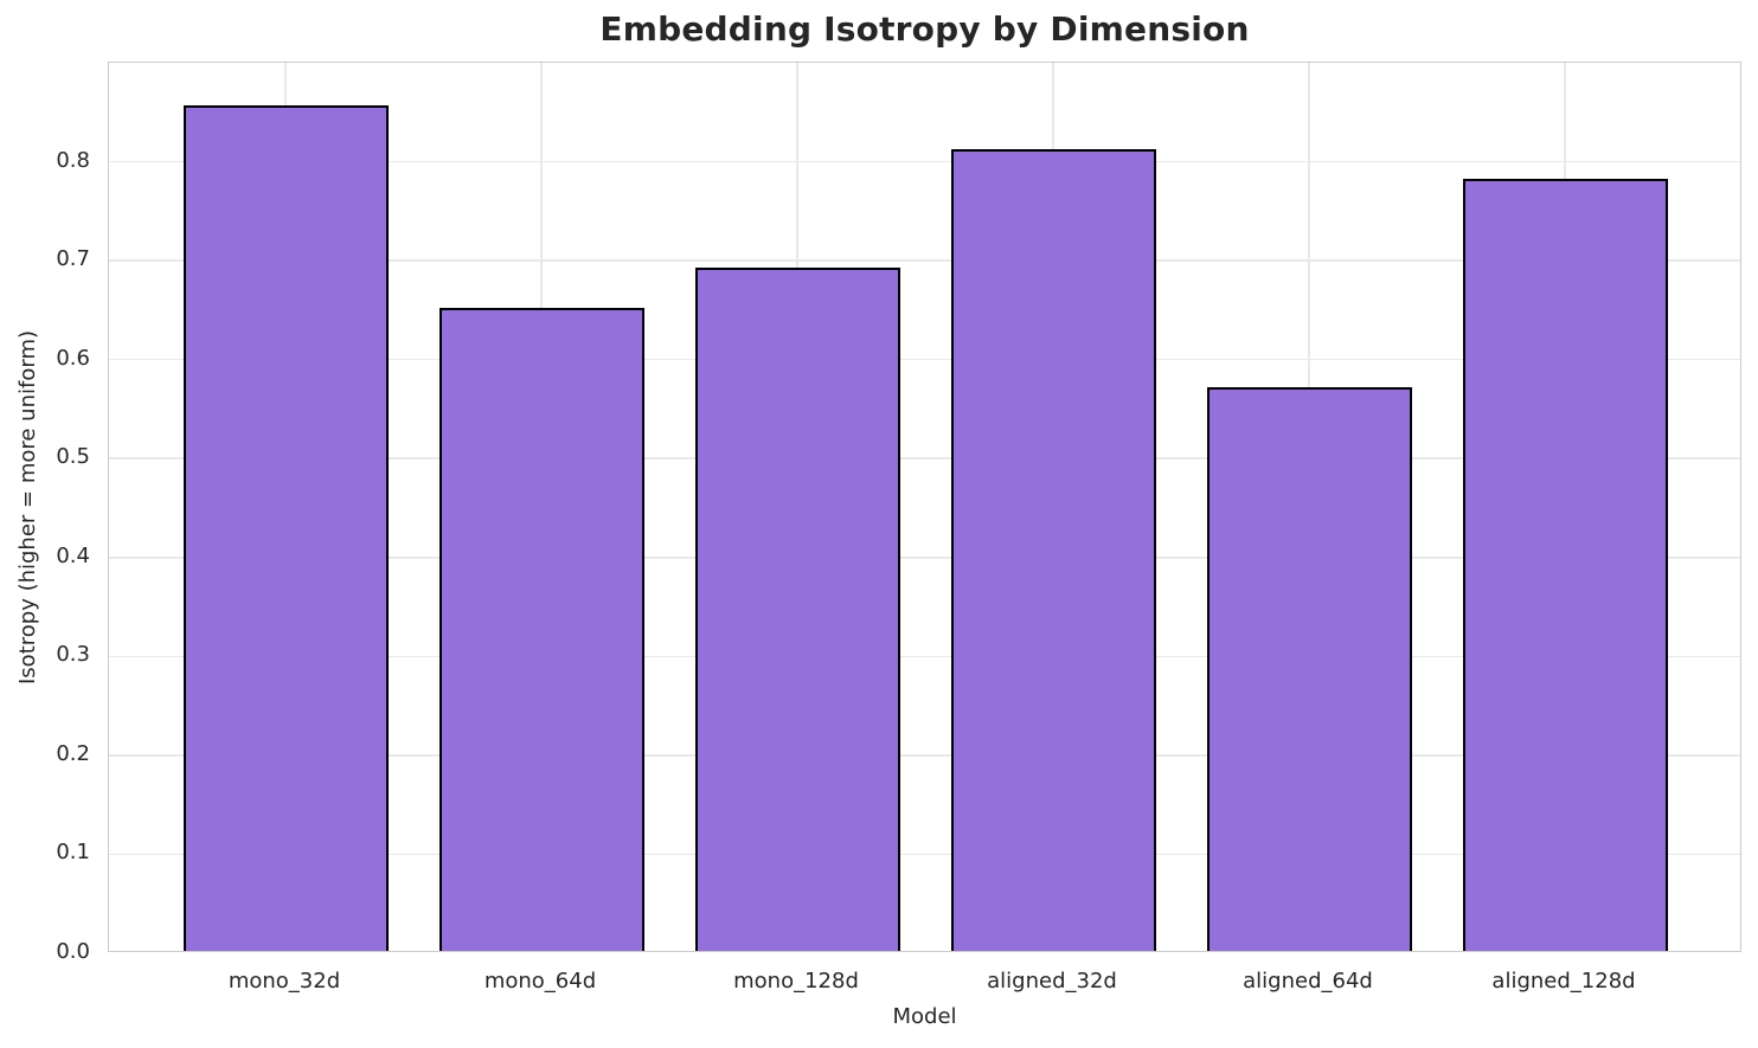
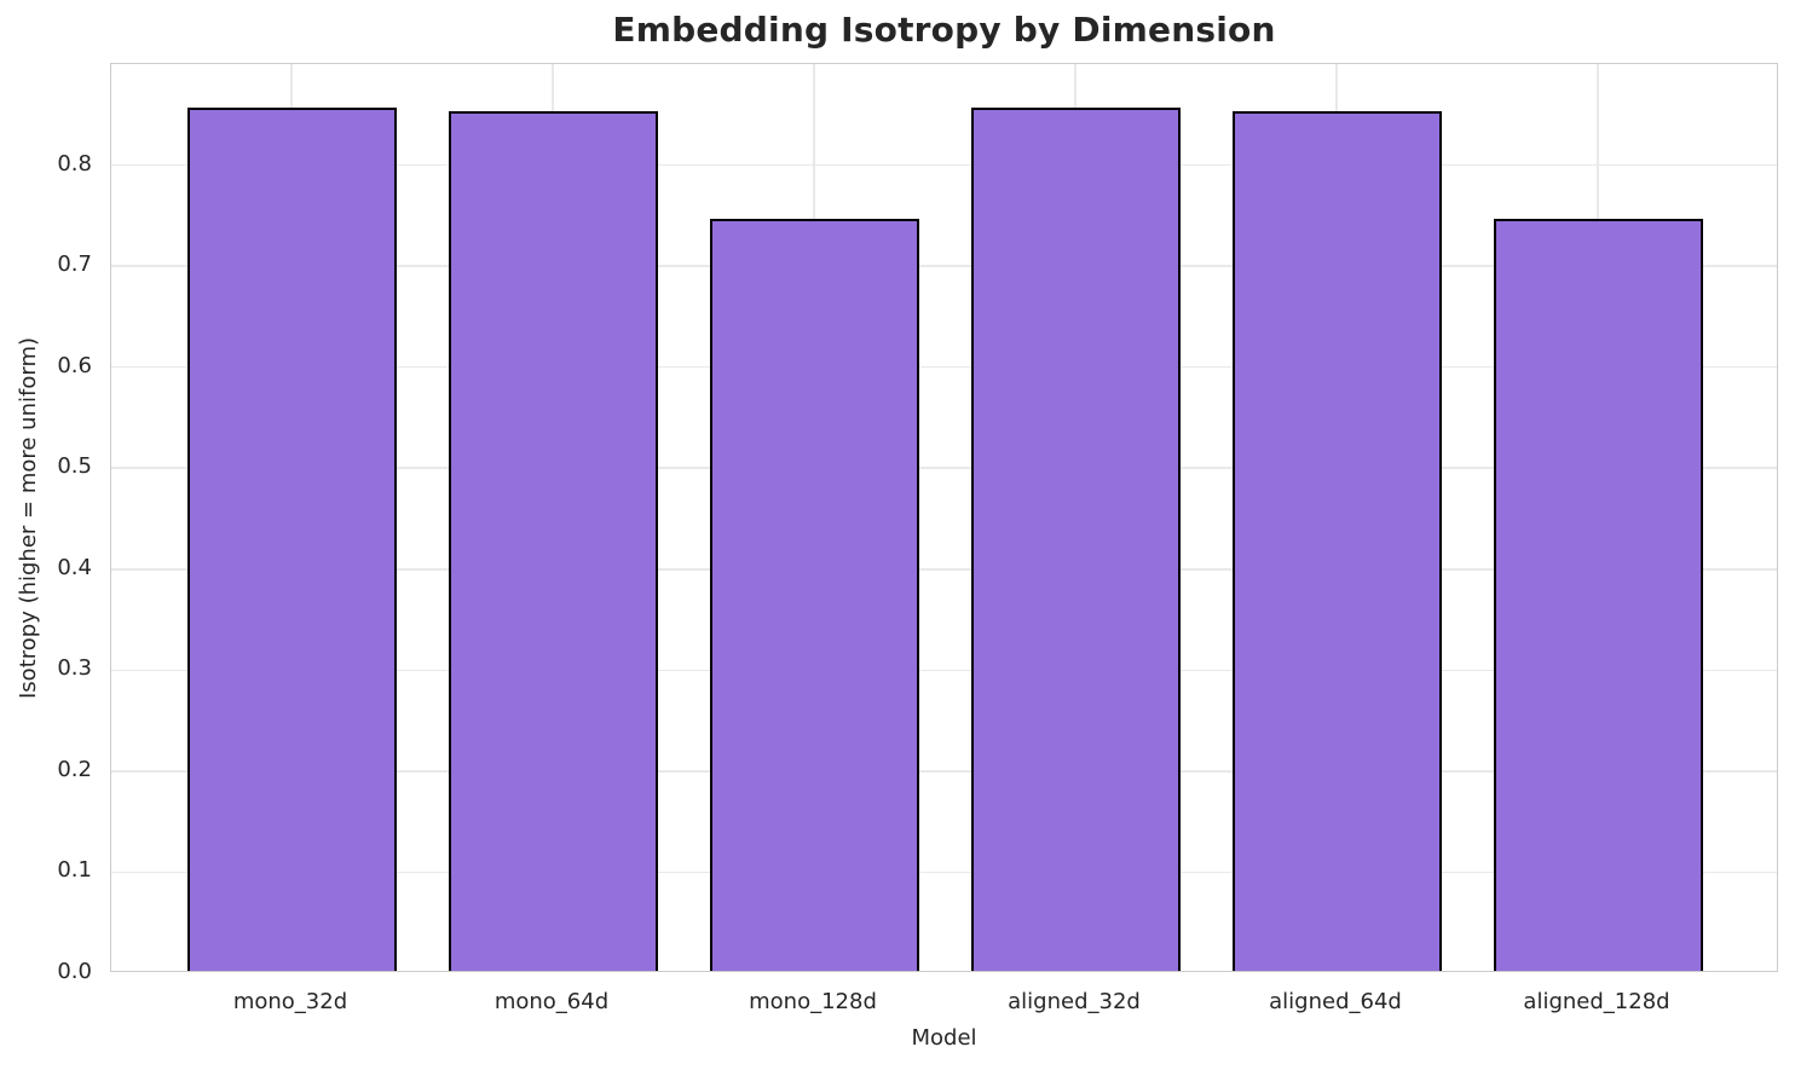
mono_64d: 0.65 -> 0.85
mono_128d: 0.69 -> 0.74
aligned_32d: 0.81 -> 0.85
aligned_64d: 0.57 -> 0.85
aligned_128d: 0.78 -> 0.74
